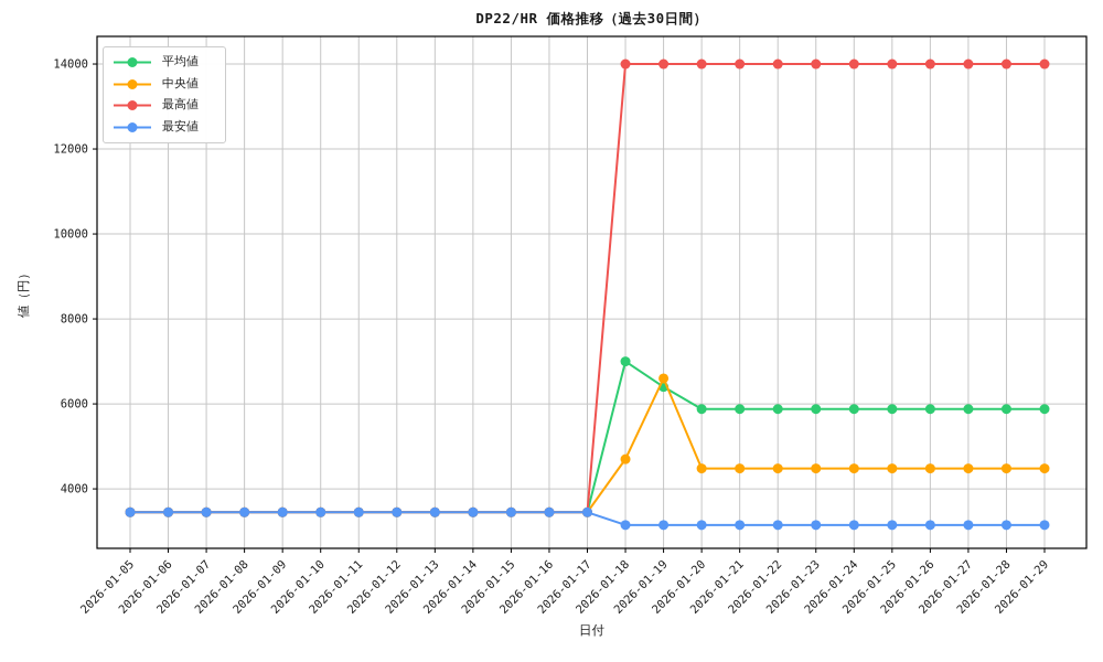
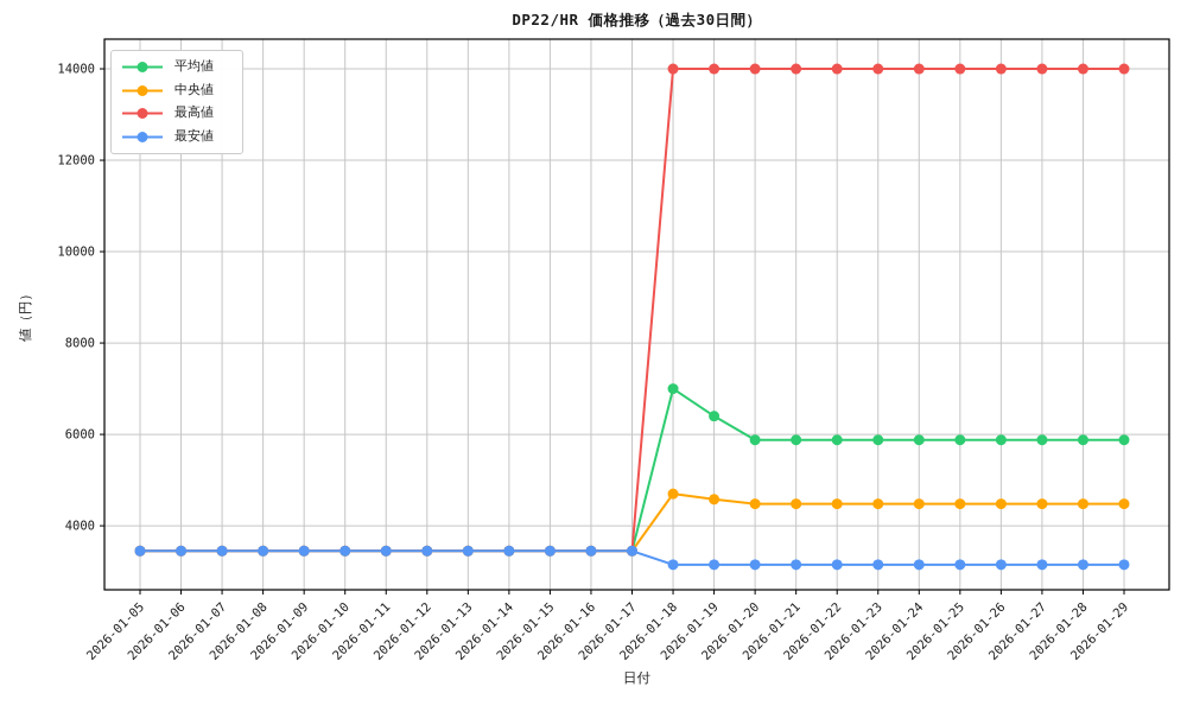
中央値/2026-01-19: 6600 -> 4600
